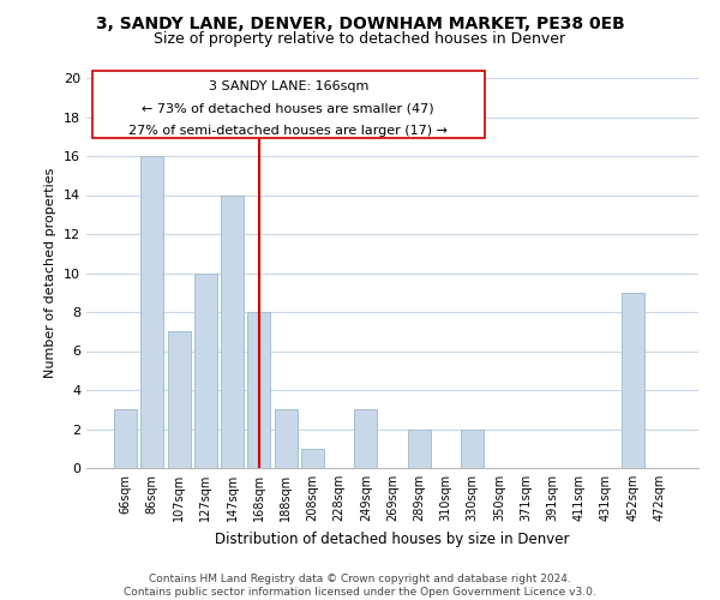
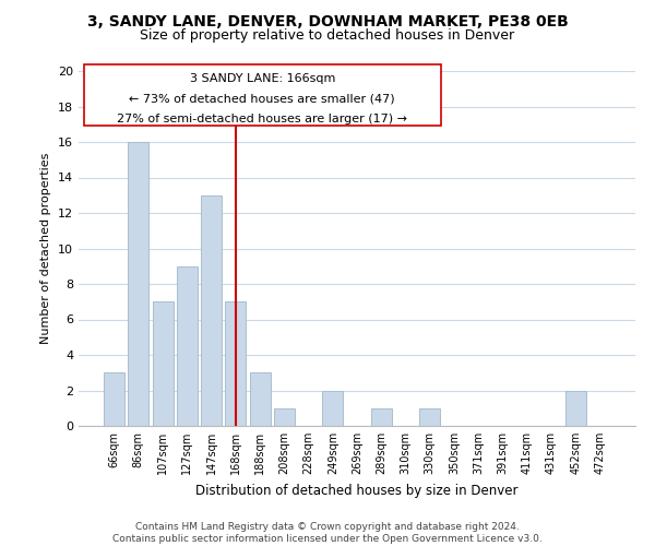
127sqm: 10 -> 9
147sqm: 14 -> 13
168sqm: 8 -> 7
249sqm: 3 -> 2
289sqm: 2 -> 1
330sqm: 2 -> 1
452sqm: 9 -> 2
